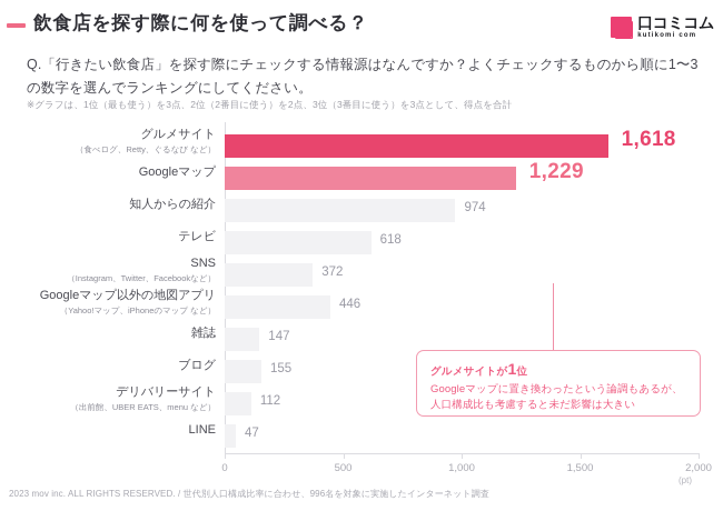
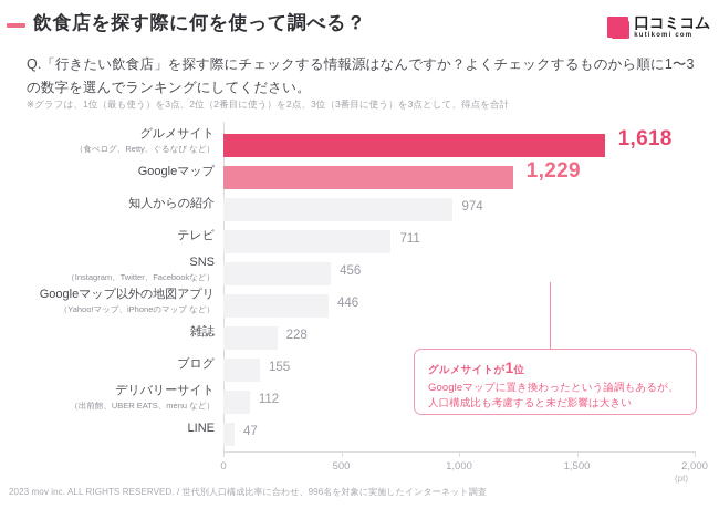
テレビ: 618 -> 711
SNS: 372 -> 456
雑誌: 147 -> 228
